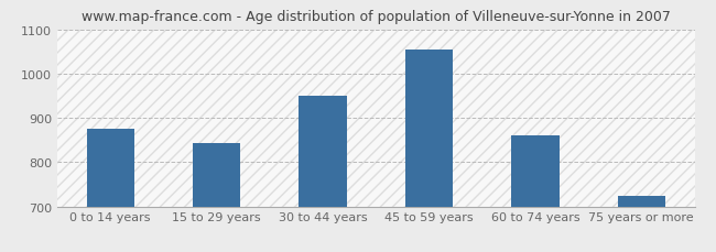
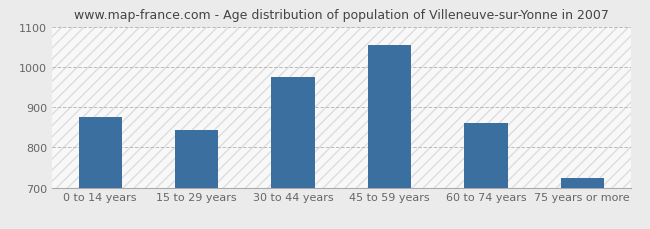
30 to 44 years: 950 -> 975
